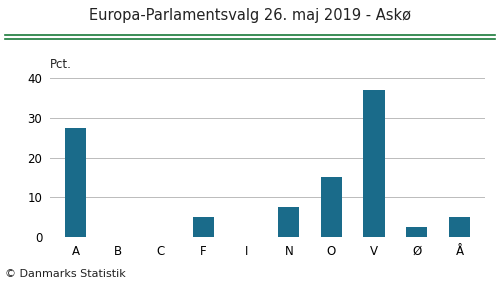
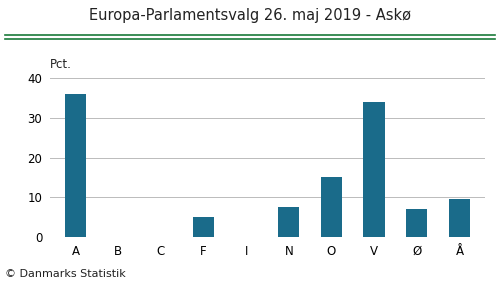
A: 27.5 -> 36.0
V: 37.0 -> 34.0
Ø: 2.5 -> 7.0
Å: 5.0 -> 9.5
